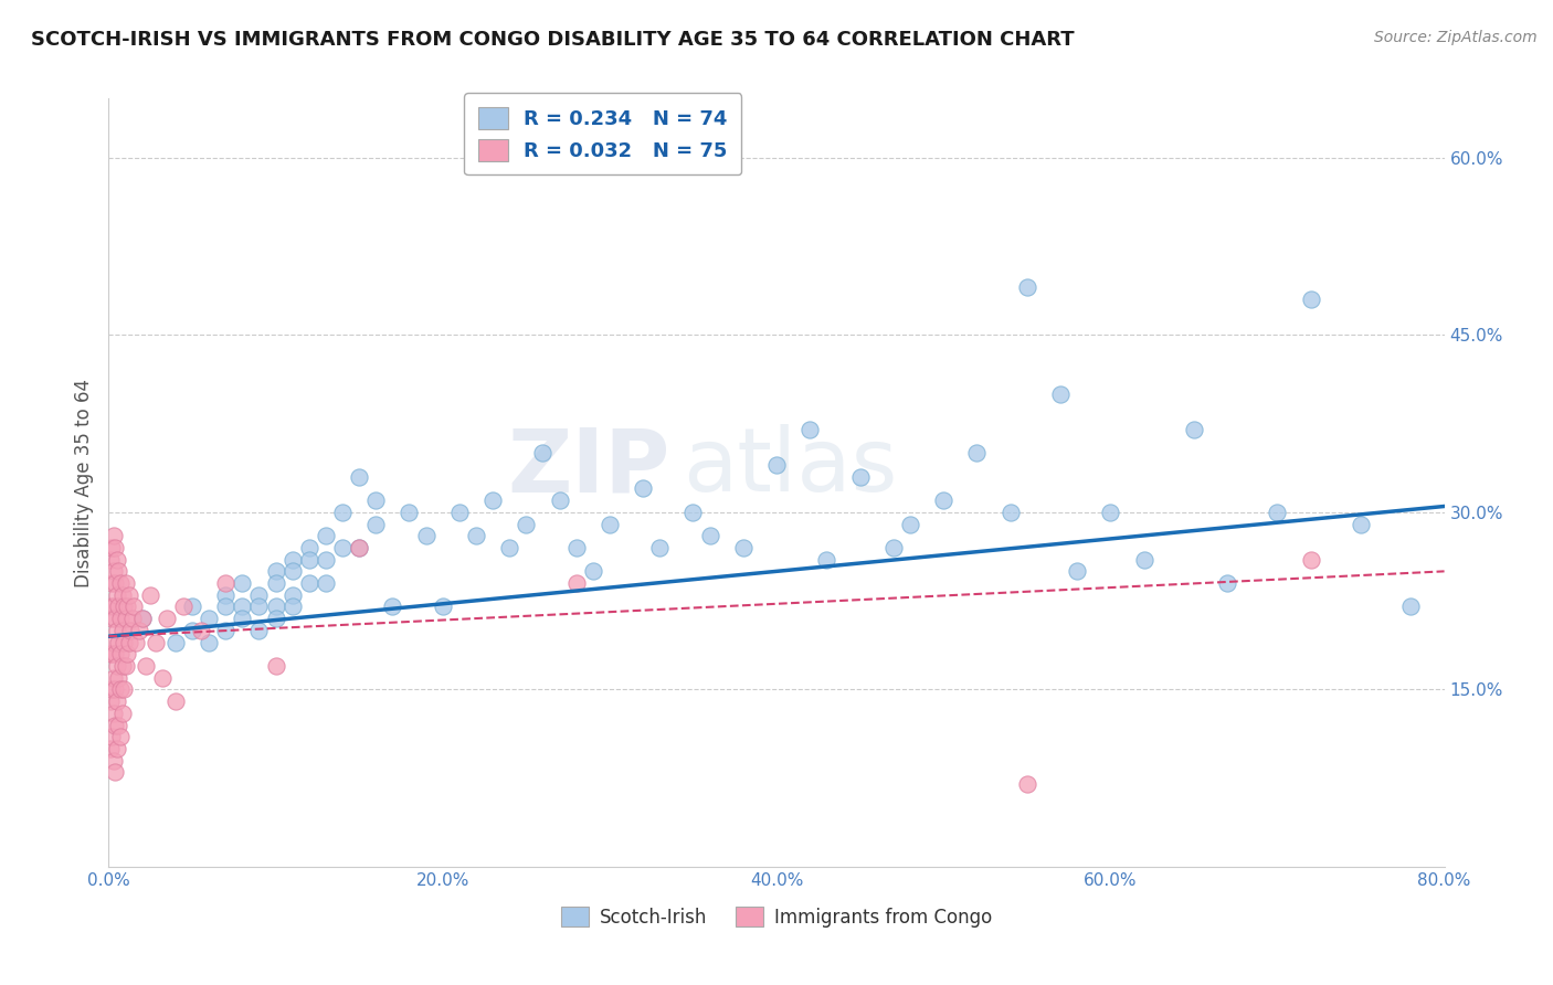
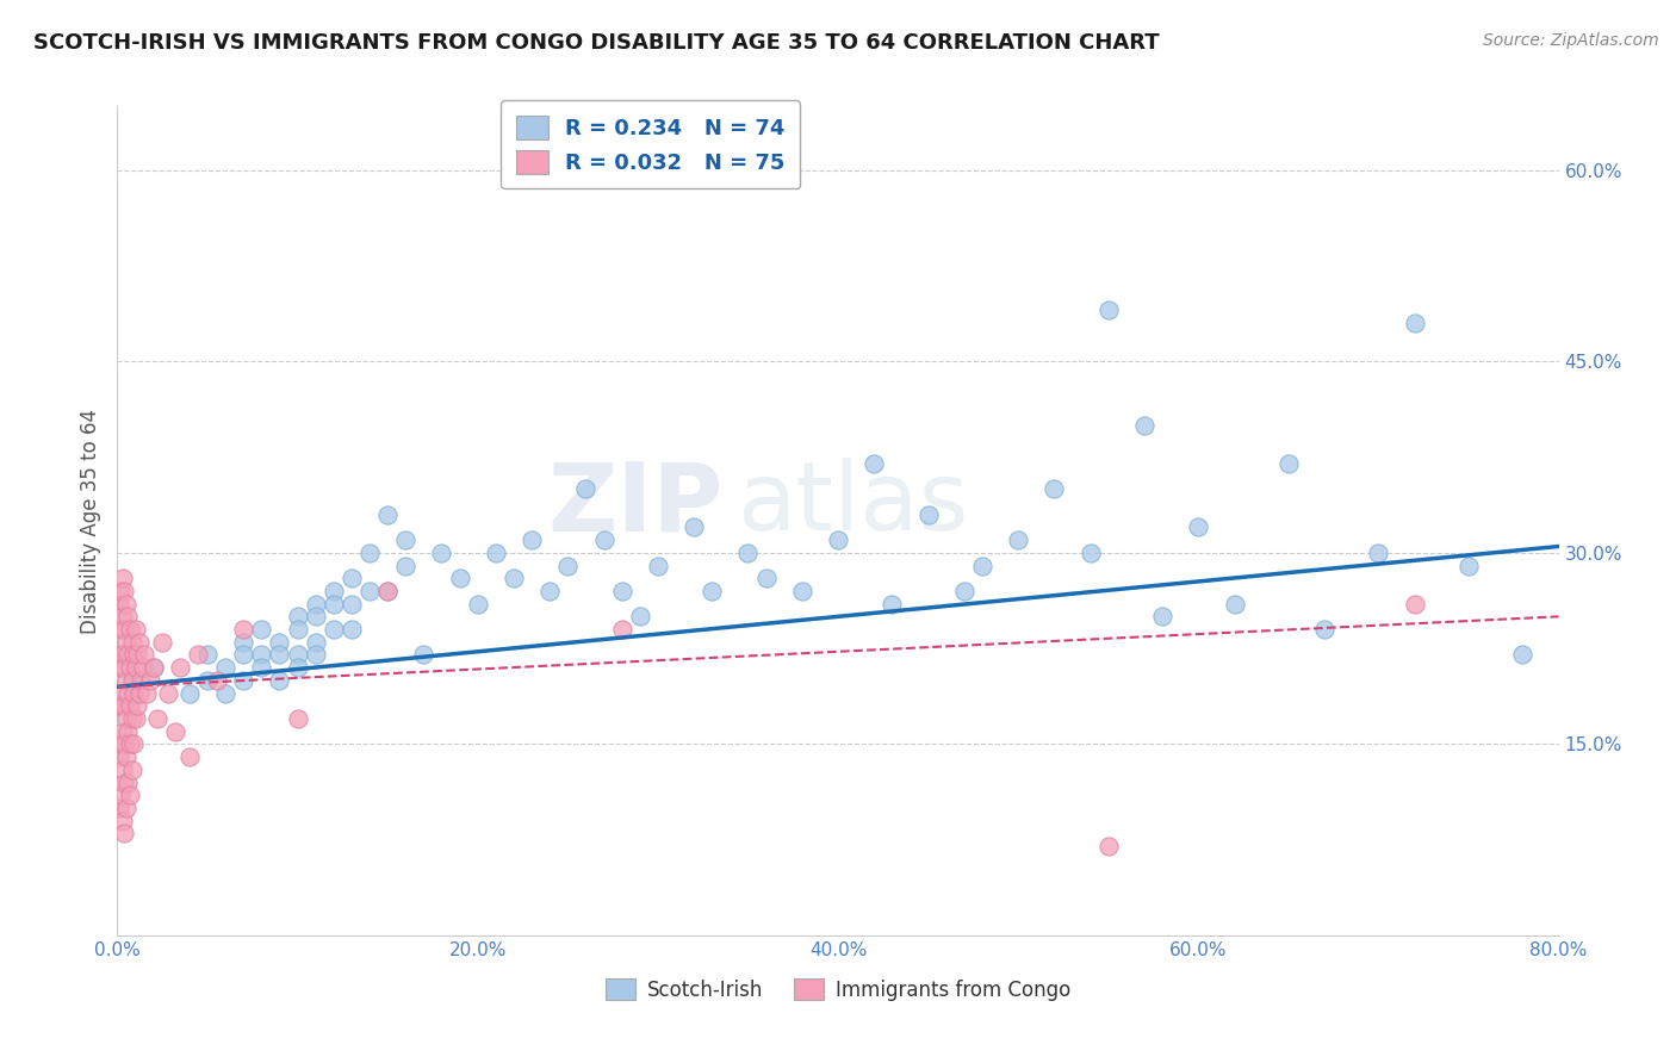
Scotch-Irish/20.0%: 22% -> 26%
Scotch-Irish/40.0%: 34% -> 31%
Scotch-Irish/60.0%: 30% -> 32%
